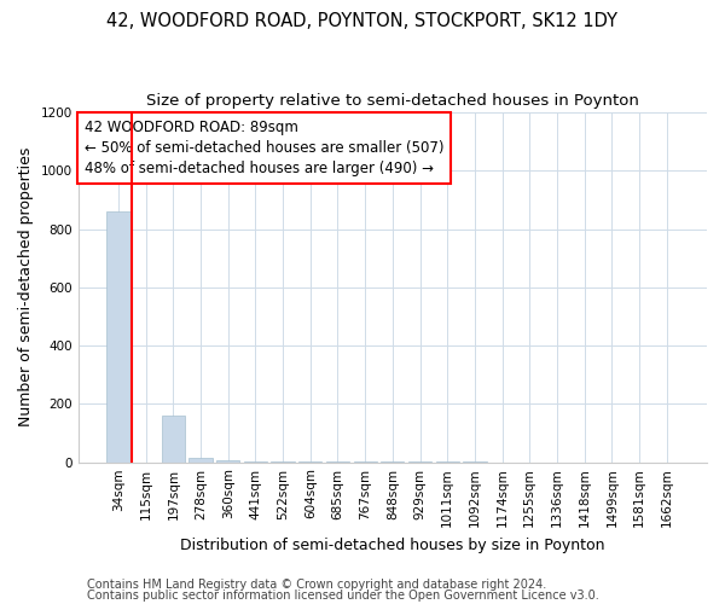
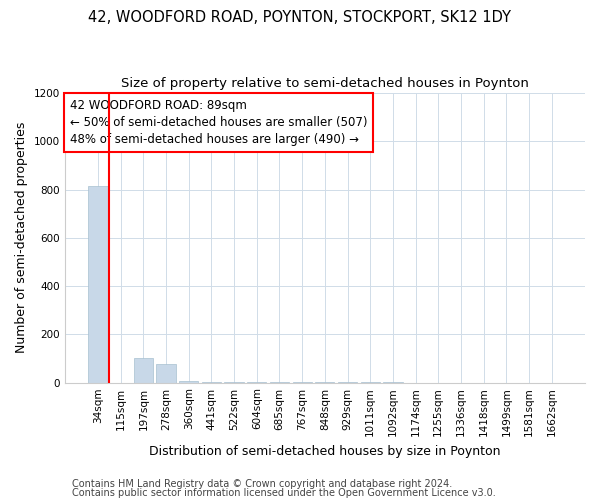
34sqm: 860 -> 815
197sqm: 160 -> 100
278sqm: 14 -> 75
